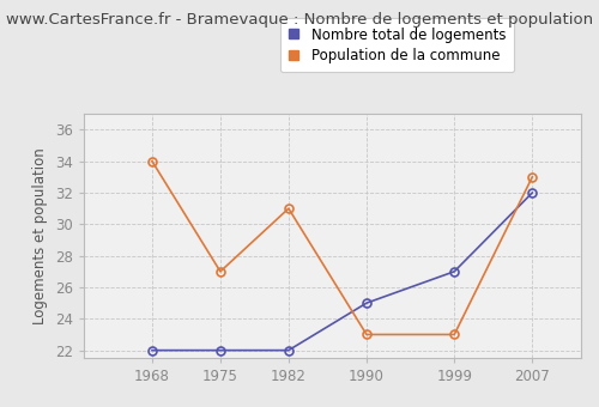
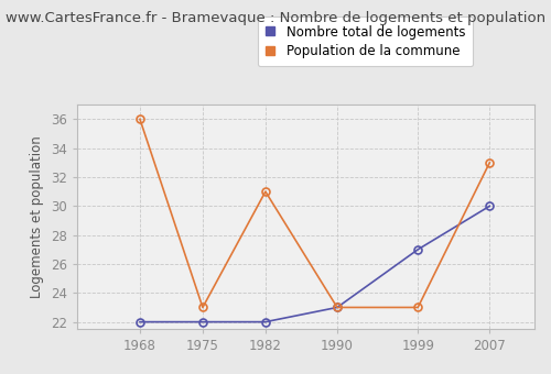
Population de la commune/1968: 34 -> 36
Population de la commune/1975: 27 -> 23
Nombre total de logements/1990: 25 -> 23
Nombre total de logements/2007: 32 -> 30
